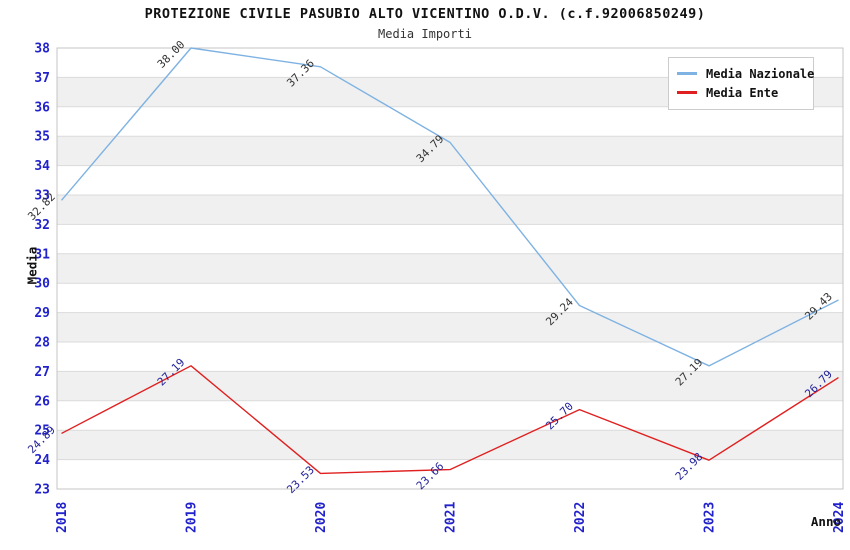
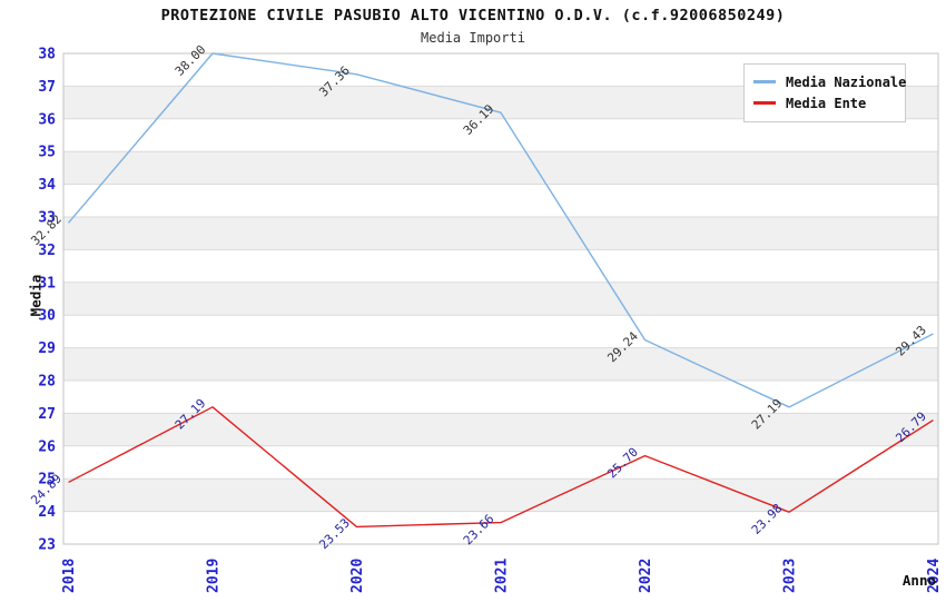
Media Nazionale/2021: 34.79 -> 36.19
